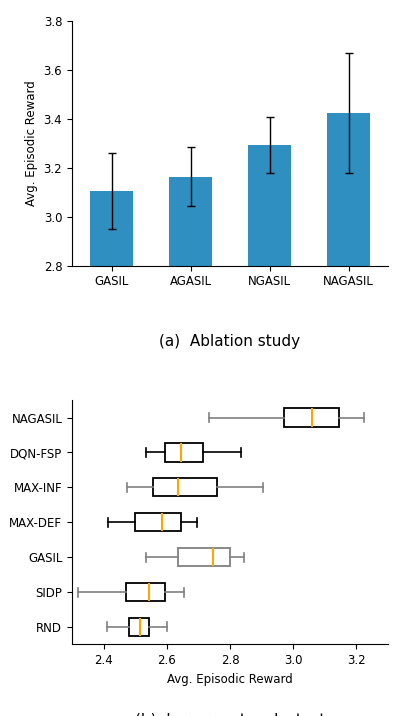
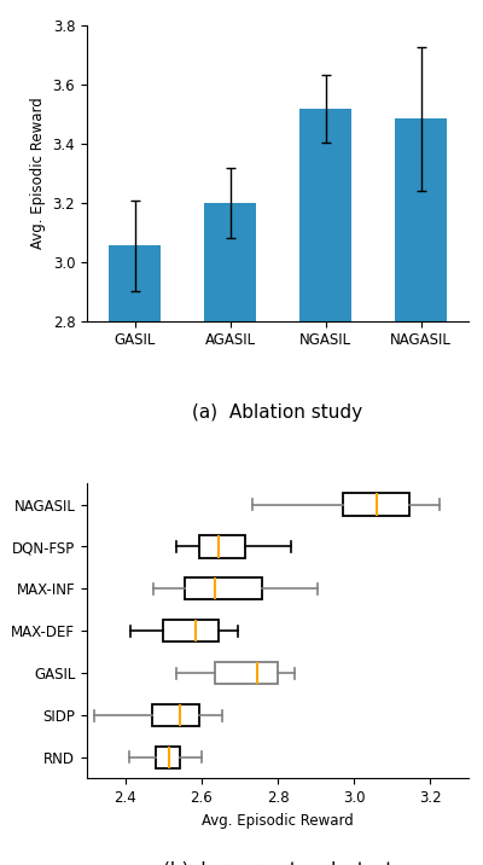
GASIL: 3.105 -> 3.055
AGASIL: 3.165 -> 3.200
NGASIL: 3.295 -> 3.520
NAGASIL: 3.425 -> 3.485
